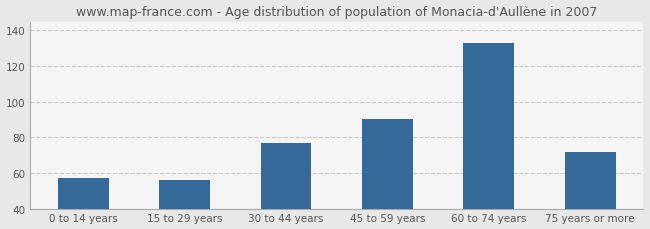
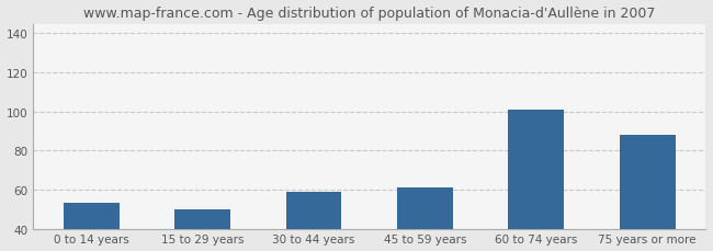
0 to 14 years: 57 -> 53
15 to 29 years: 56 -> 50
30 to 44 years: 77 -> 59
45 to 59 years: 90 -> 61
60 to 74 years: 133 -> 101
75 years or more: 72 -> 88
